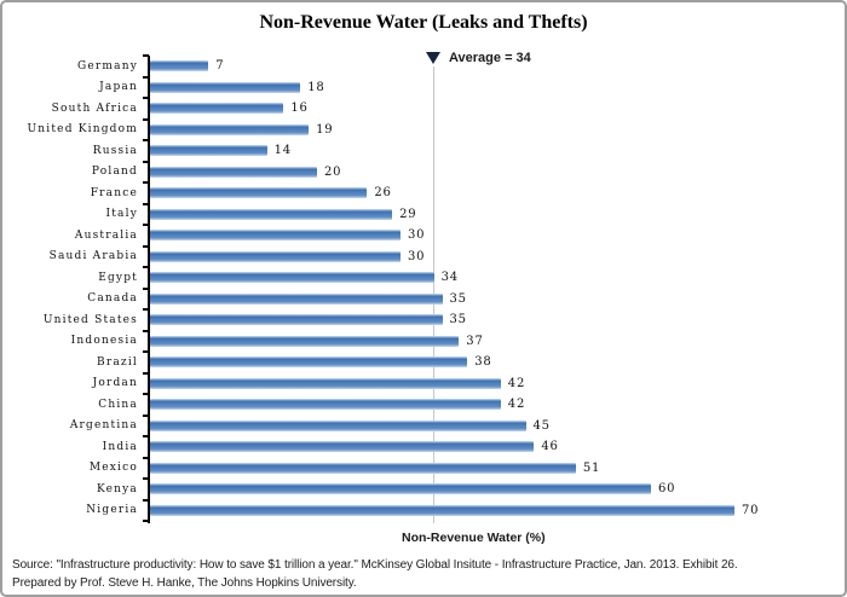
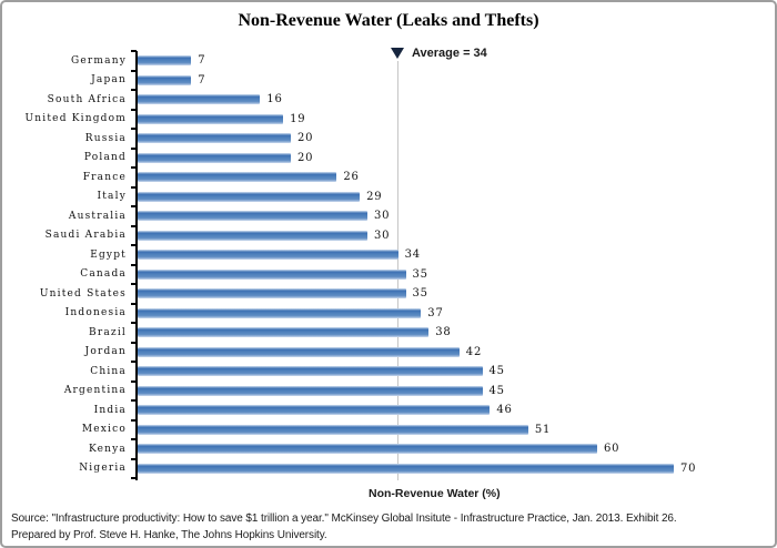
Japan: 18 -> 7
Russia: 14 -> 20
China: 42 -> 45
